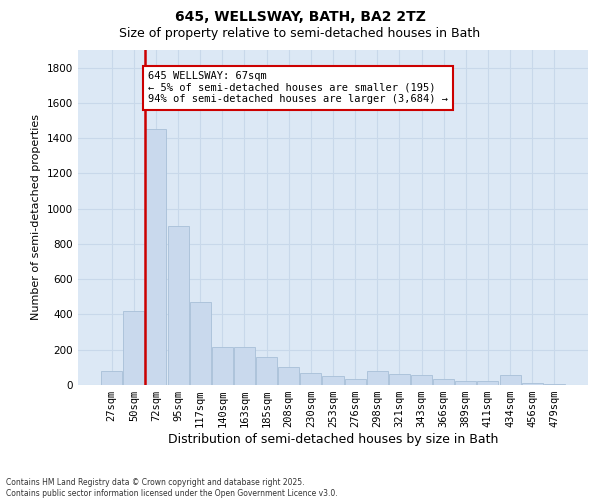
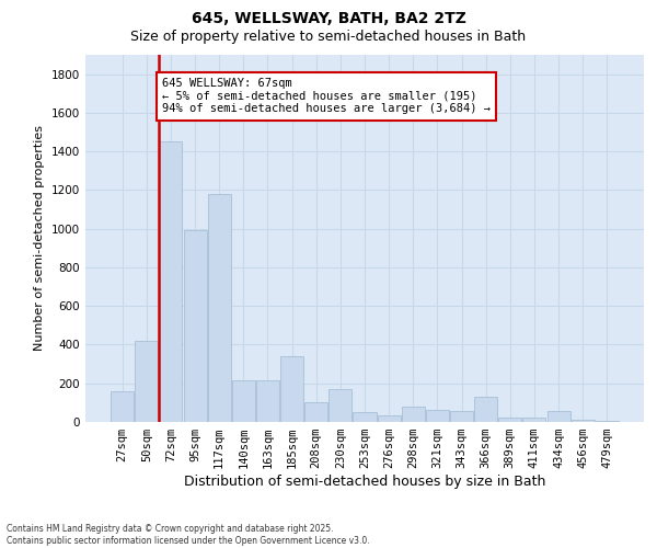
27sqm: 80 -> 160
95sqm: 900 -> 990
117sqm: 470 -> 1180
185sqm: 160 -> 340
230sqm: 70 -> 170
366sqm: 40 -> 130
